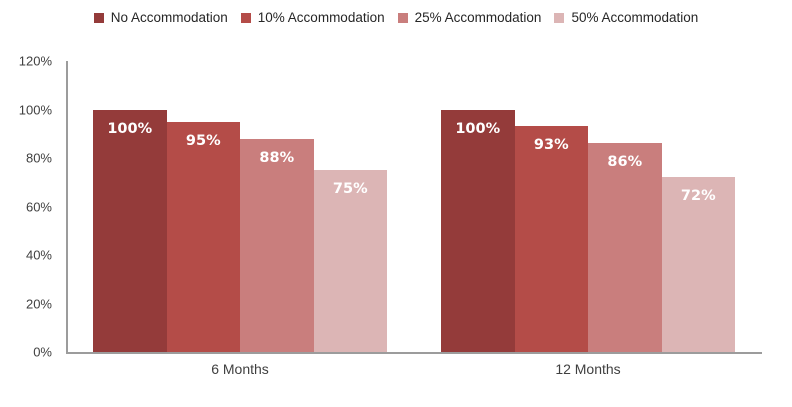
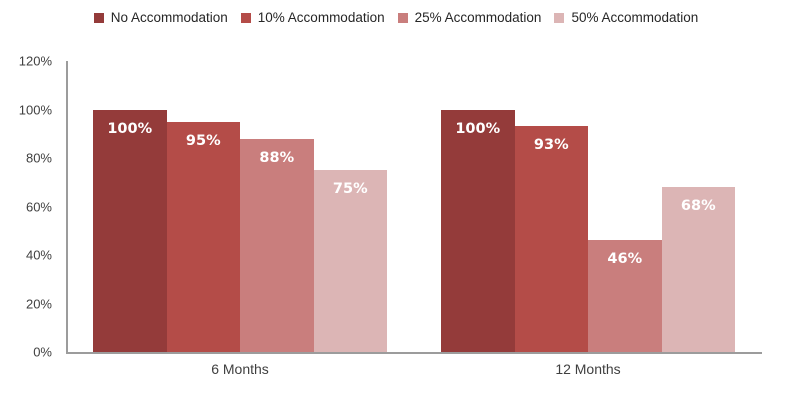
25% Accommodation/12 Months: 86% -> 46%
50% Accommodation/12 Months: 72% -> 68%
